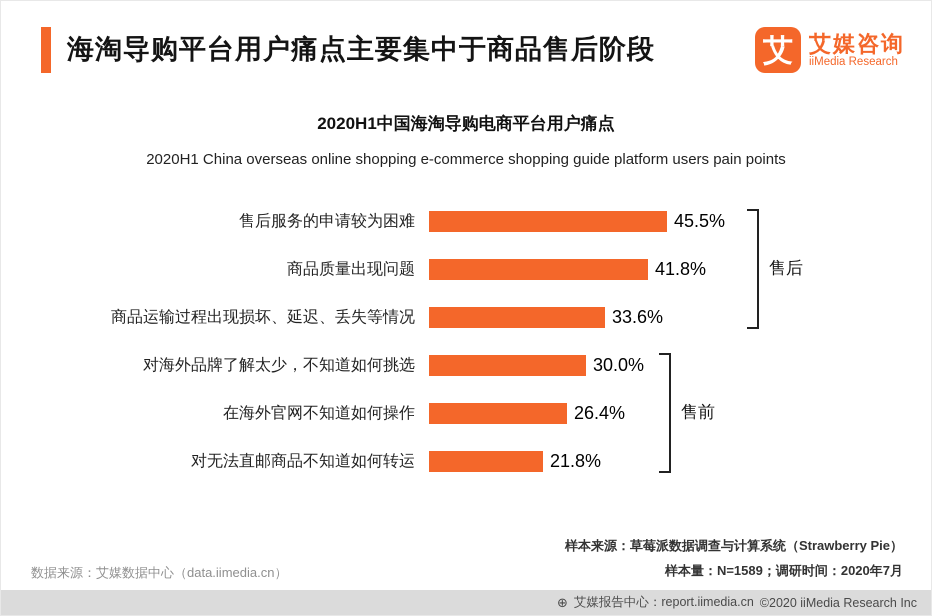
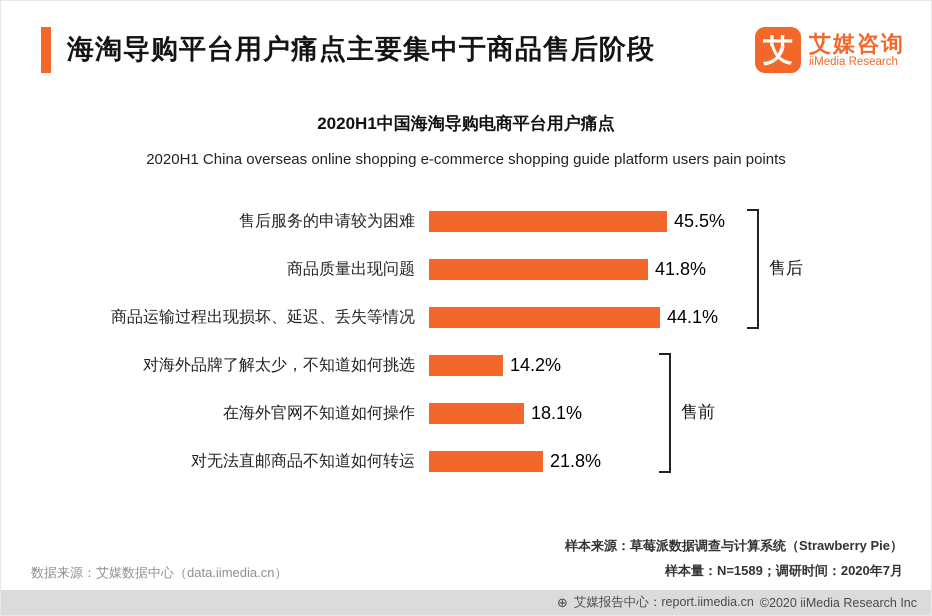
商品运输过程出现损坏、延迟、丢失等情况: 33.6% -> 44.1%
对海外品牌了解太少，不知道如何挑选: 30.0% -> 14.2%
在海外官网不知道如何操作: 26.4% -> 18.1%
